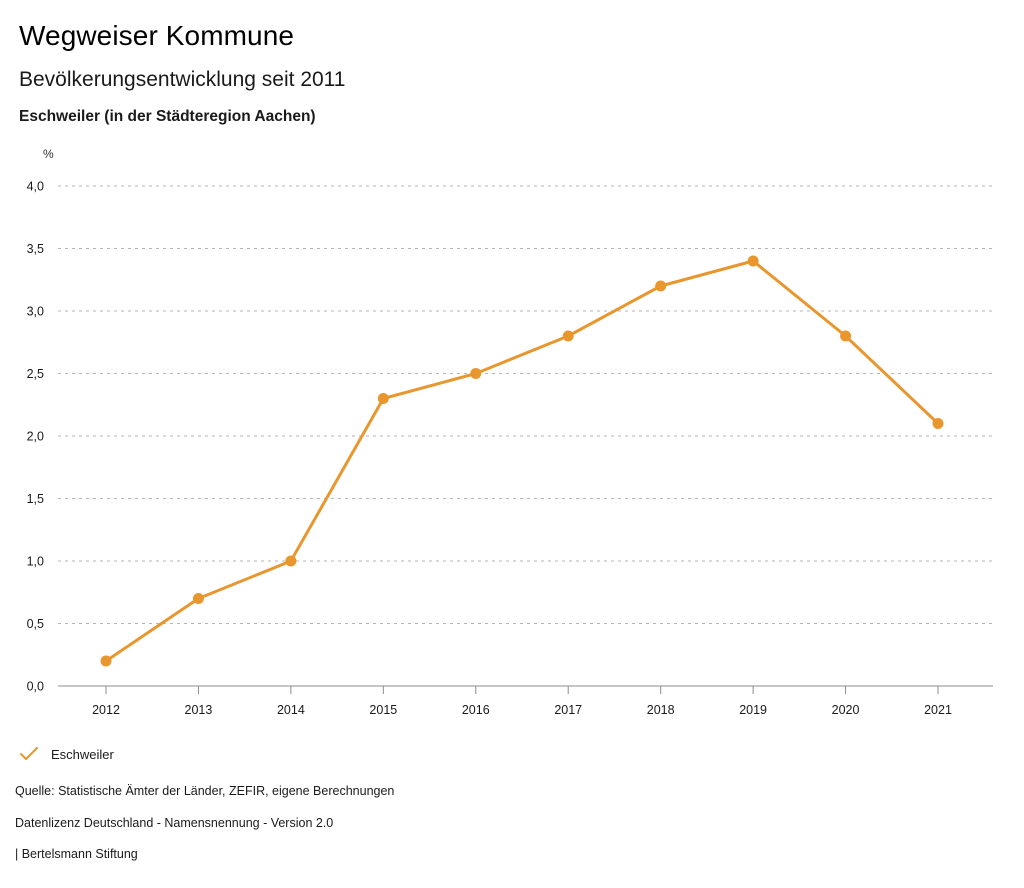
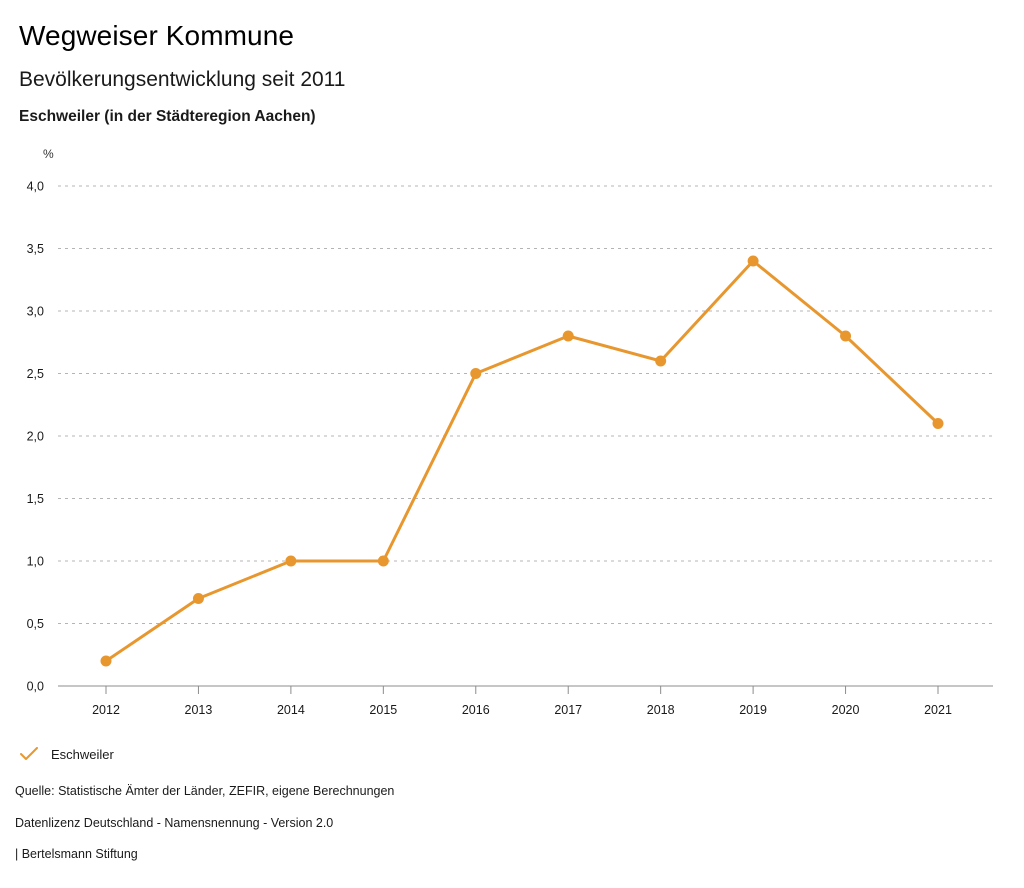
2015: 2,3 -> 1,0
2018: 3,2 -> 2,6
